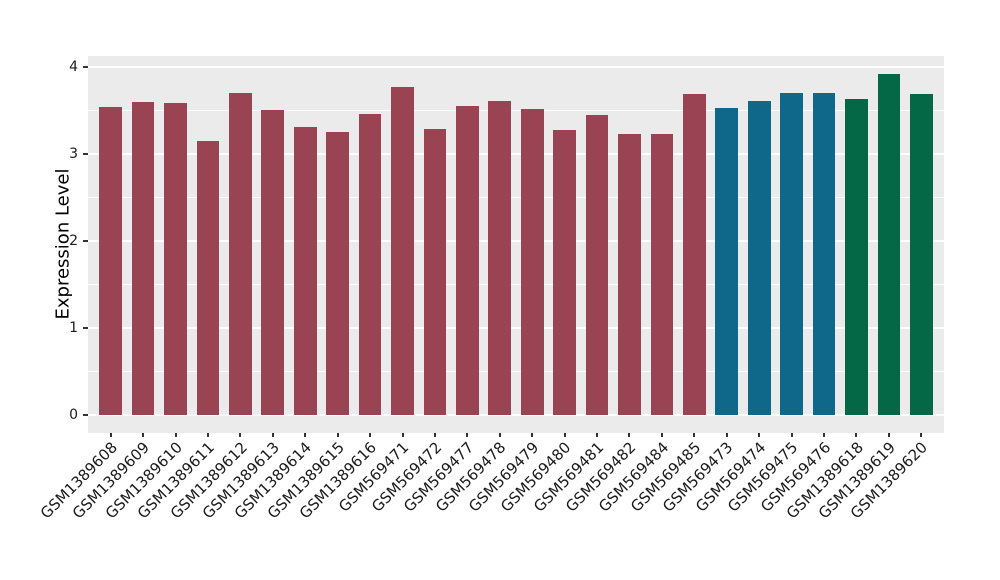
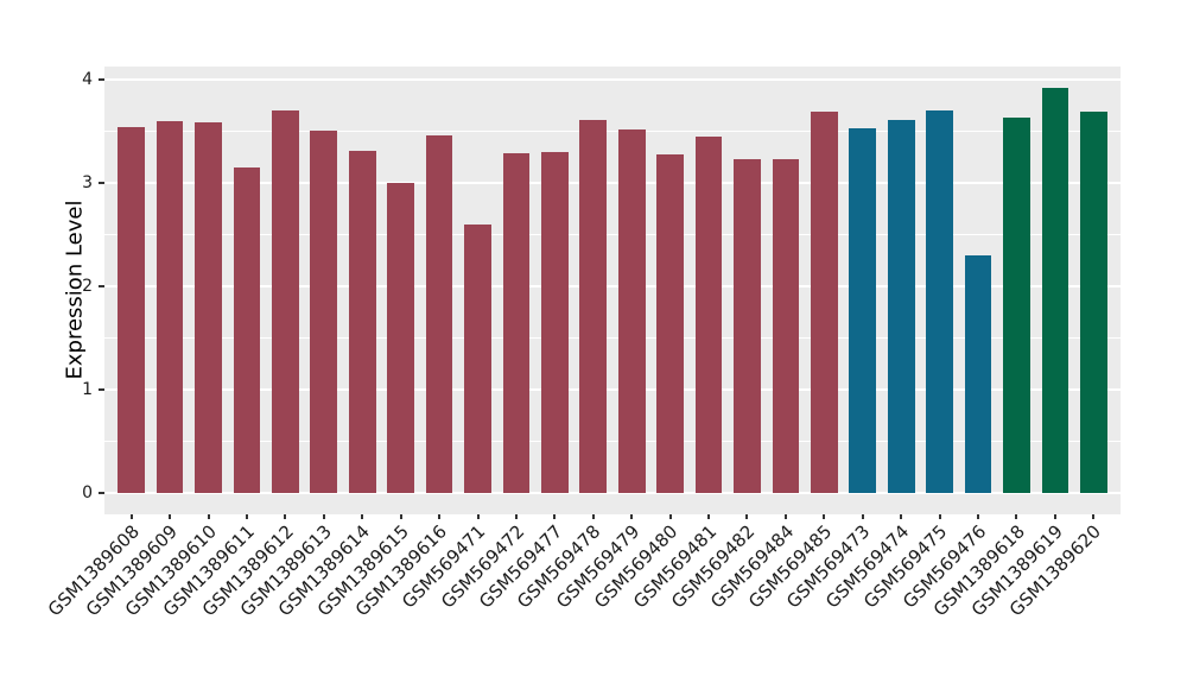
GSM1389615: 3.3 -> 3.0
GSM569471: 3.8 -> 2.6
GSM569477: 3.6 -> 3.3
GSM569476: 3.7 -> 2.3
